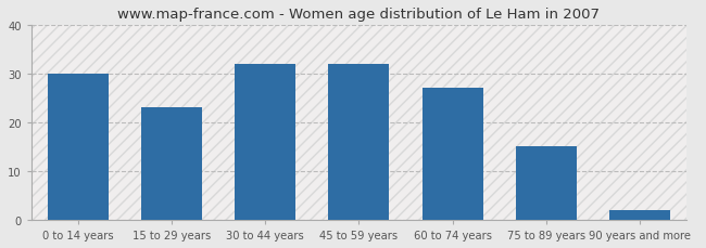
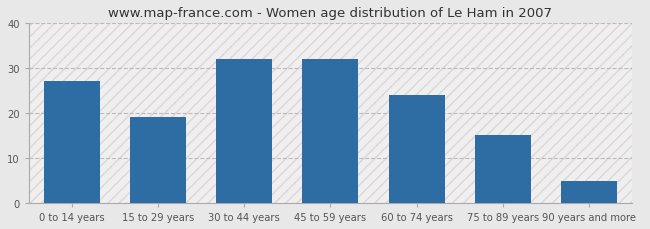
0 to 14 years: 30 -> 27
15 to 29 years: 23 -> 19
60 to 74 years: 27 -> 24
90 years and more: 2 -> 5
